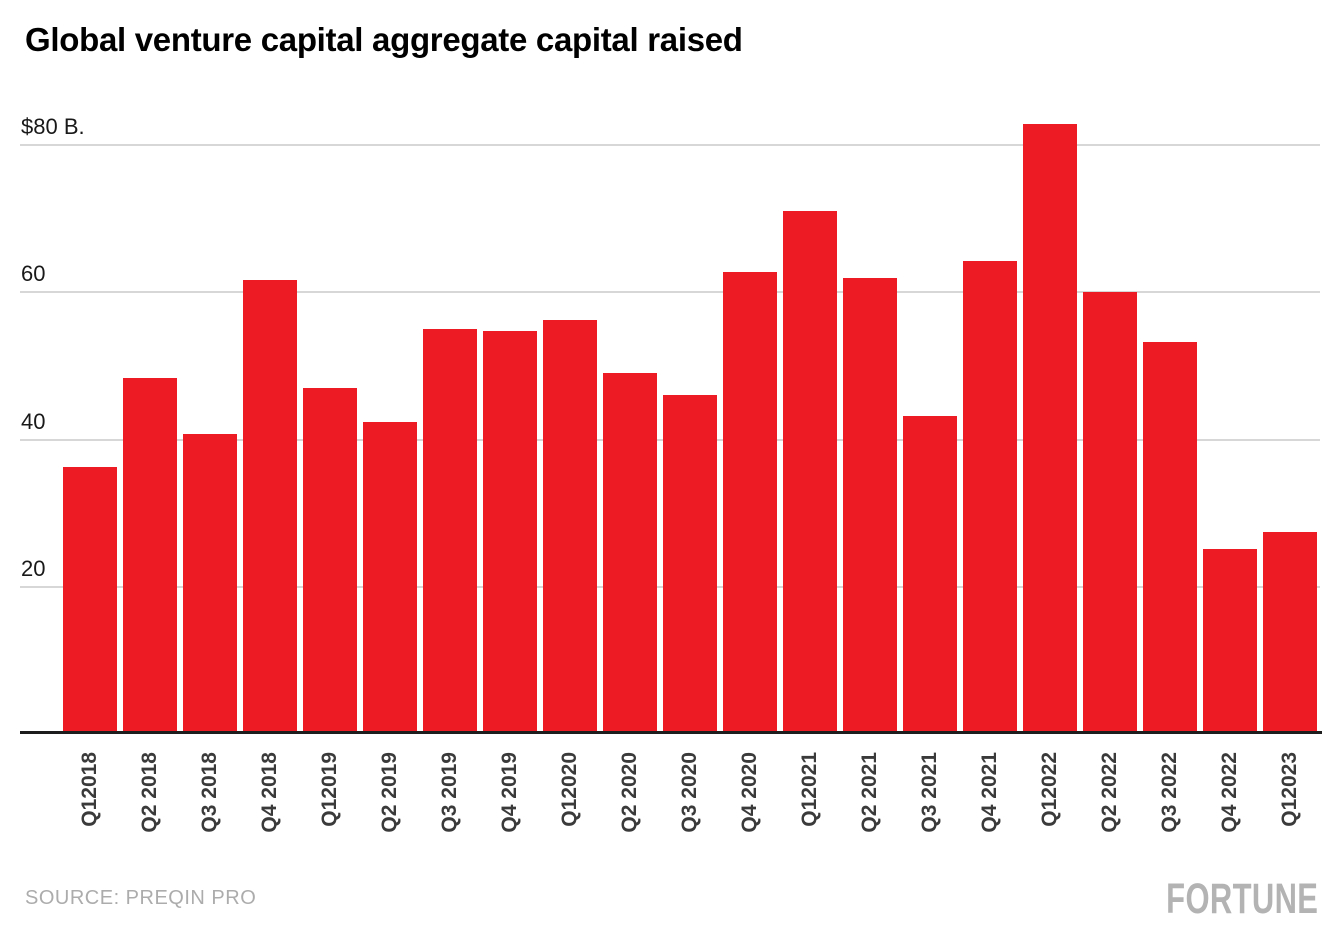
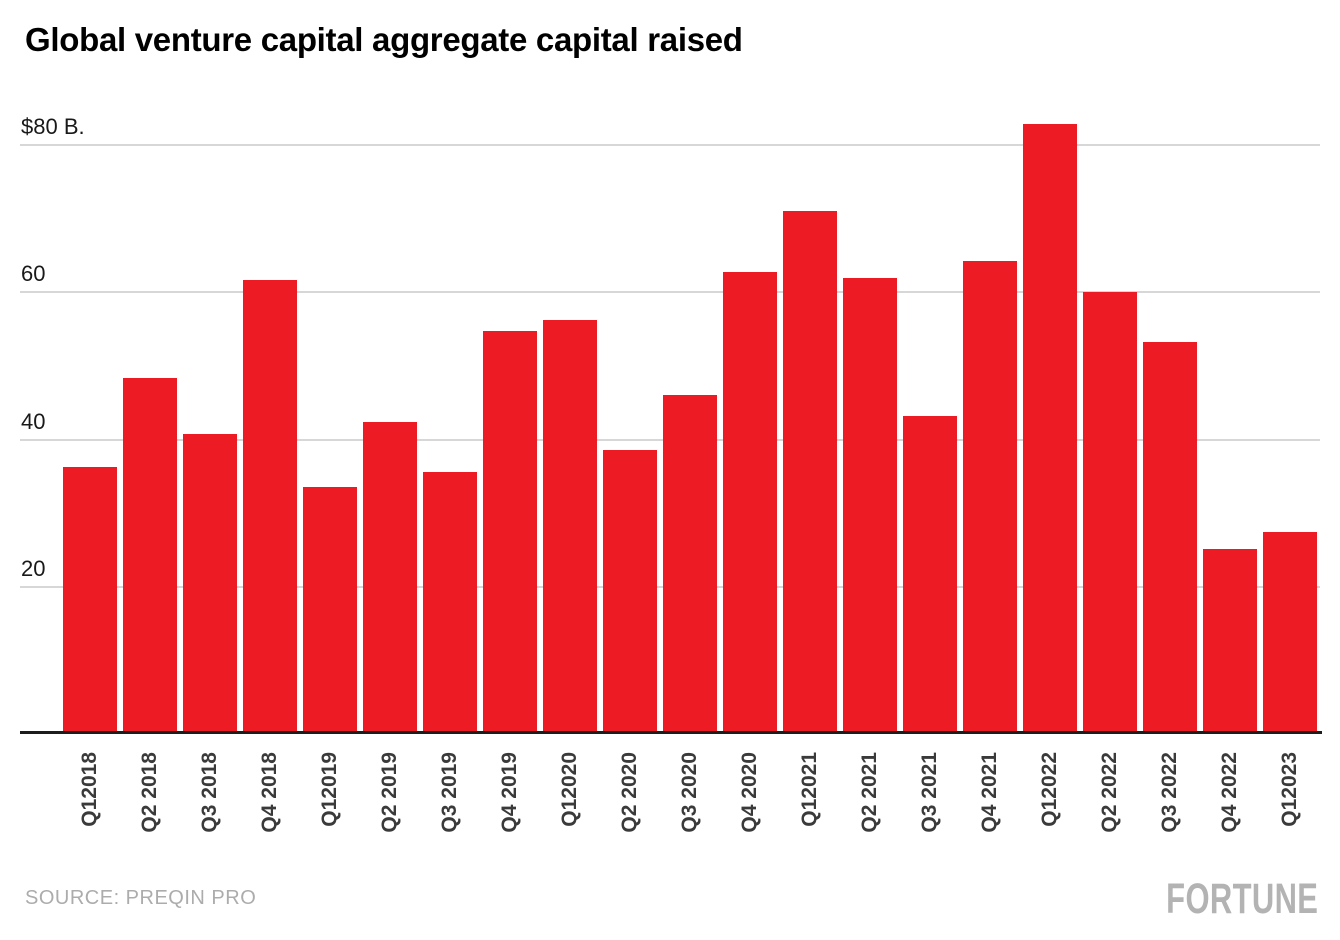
Q12019: 47 -> 34
Q3 2019: 55 -> 36
Q2 2020: 49 -> 39
